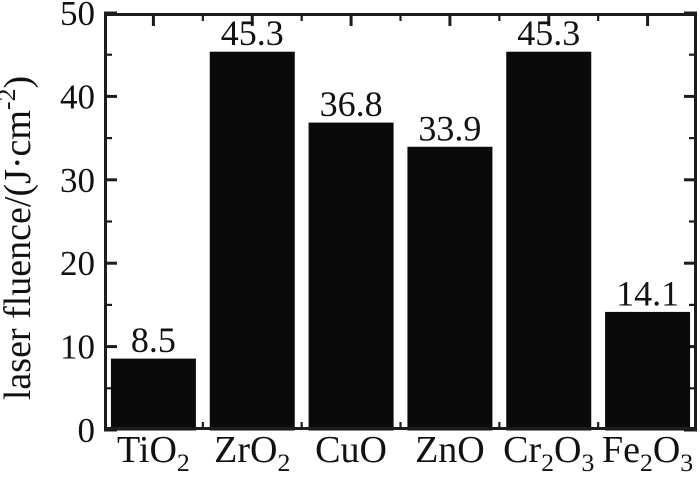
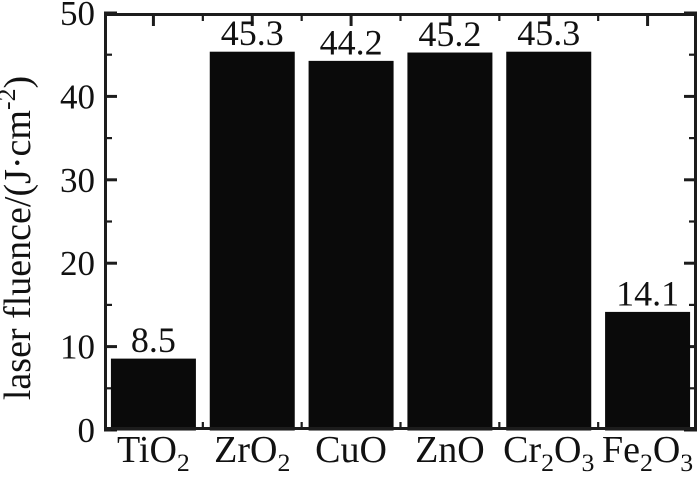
CuO: 36.8 -> 44.2
ZnO: 33.9 -> 45.2
